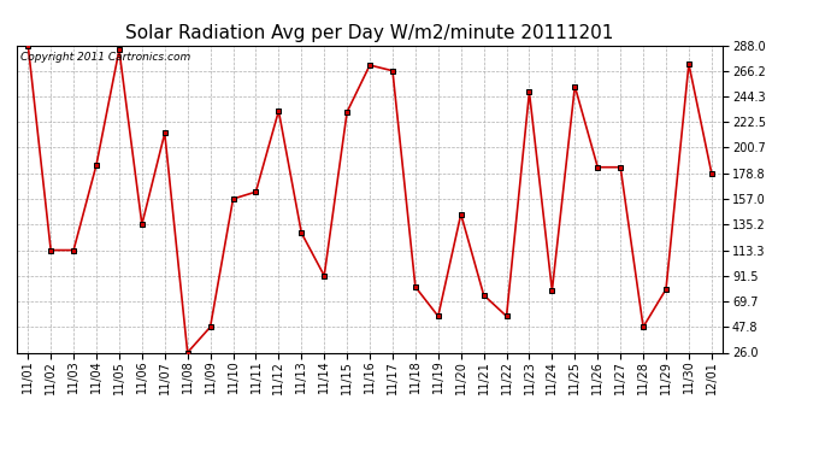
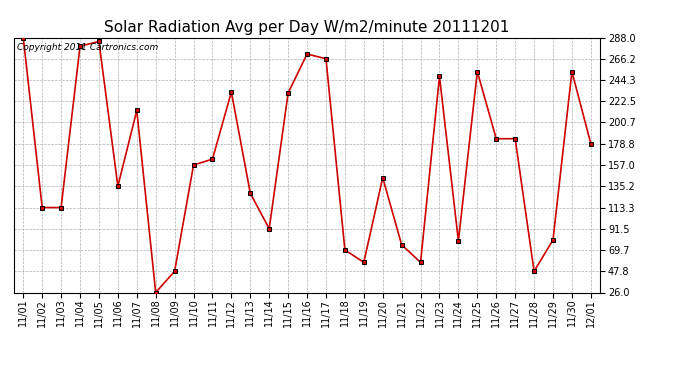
11/04: 186 -> 279
11/18: 82 -> 70
11/30: 272 -> 253
